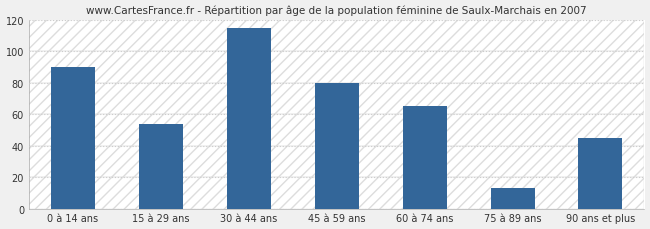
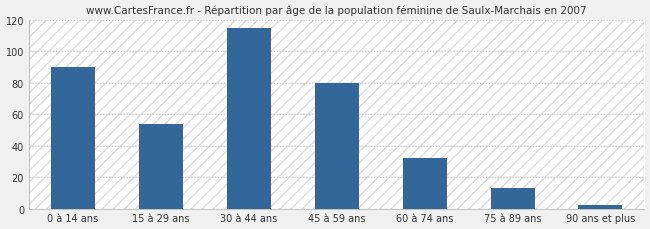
60 à 74 ans: 65 -> 32
90 ans et plus: 45 -> 2
